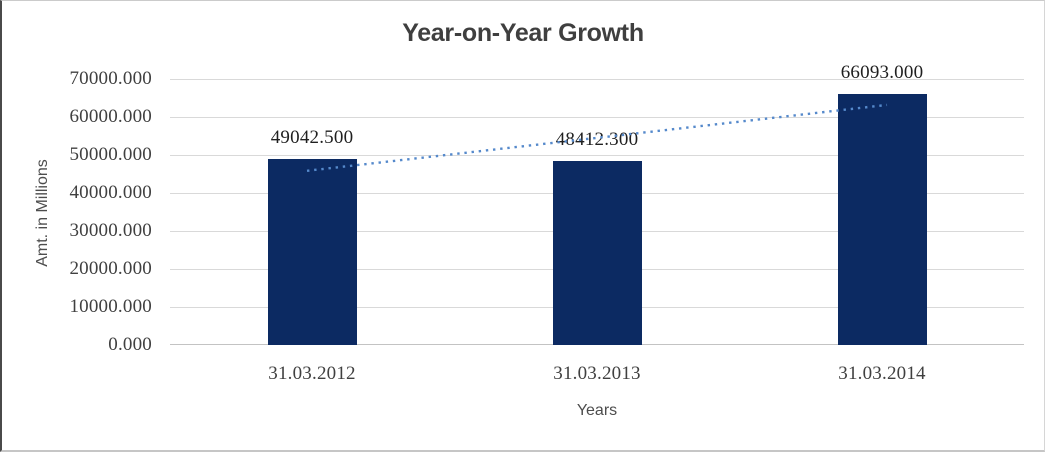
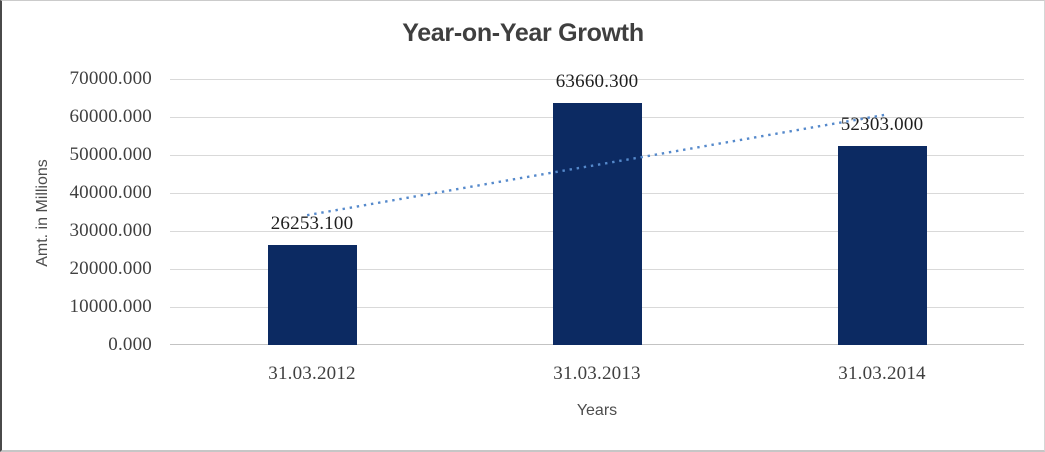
31.03.2012: 49042.500 -> 26253.100
31.03.2013: 48412.300 -> 63660.300
31.03.2014: 66093.000 -> 52303.000
